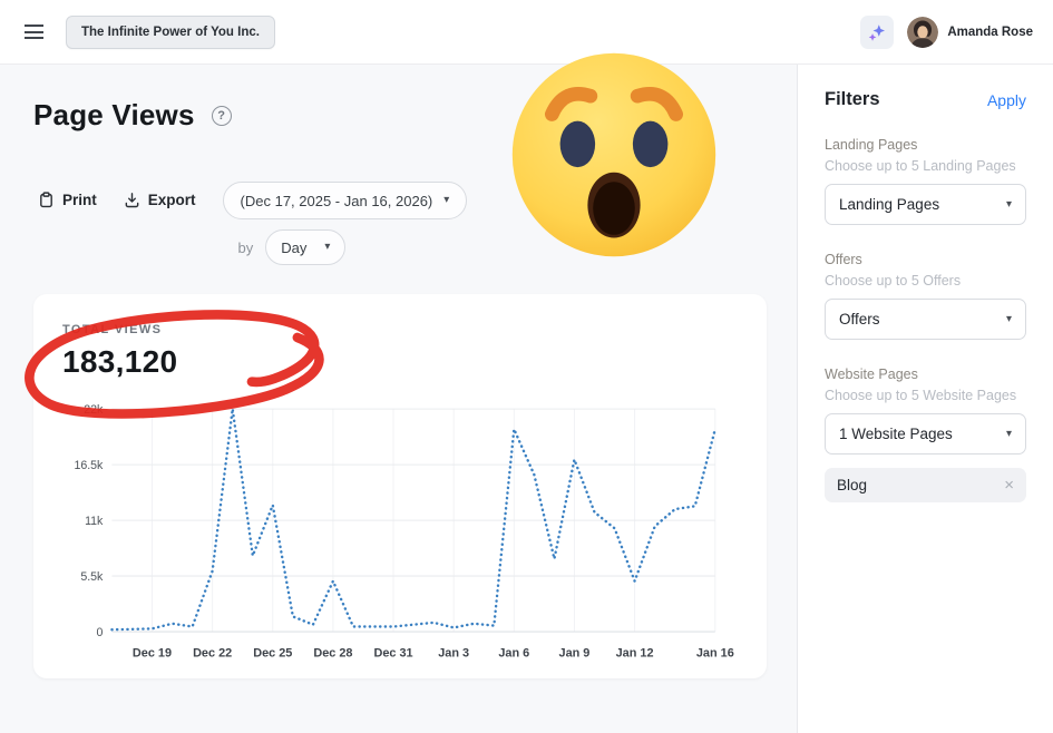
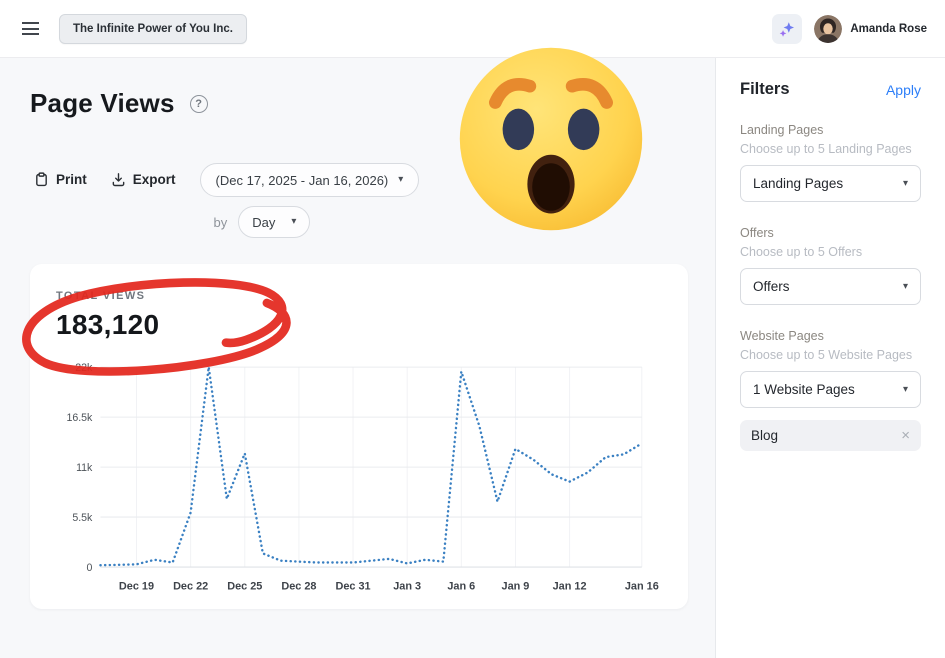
Dec 28: 5k -> 1k
Jan 6: 20k -> 22k
Jan 9: 17k -> 13k
Jan 12: 5k -> 9k
Jan 16: 20k -> 14k
